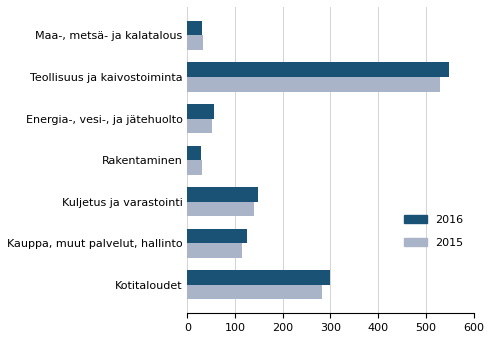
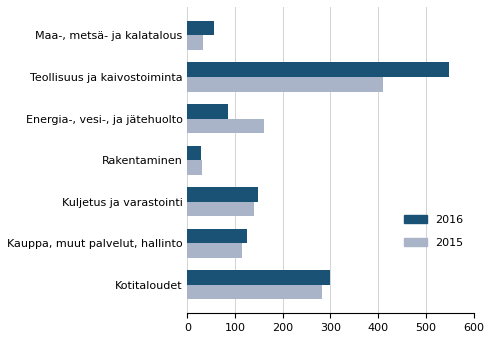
2016/Maa-, metsä- ja kalatalous: 30 -> 55
2015/Teollisuus ja kaivostoiminta: 530 -> 410
2016/Energia-, vesi-, ja jätehuolto: 55 -> 85
2015/Energia-, vesi-, ja jätehuolto: 52 -> 160
